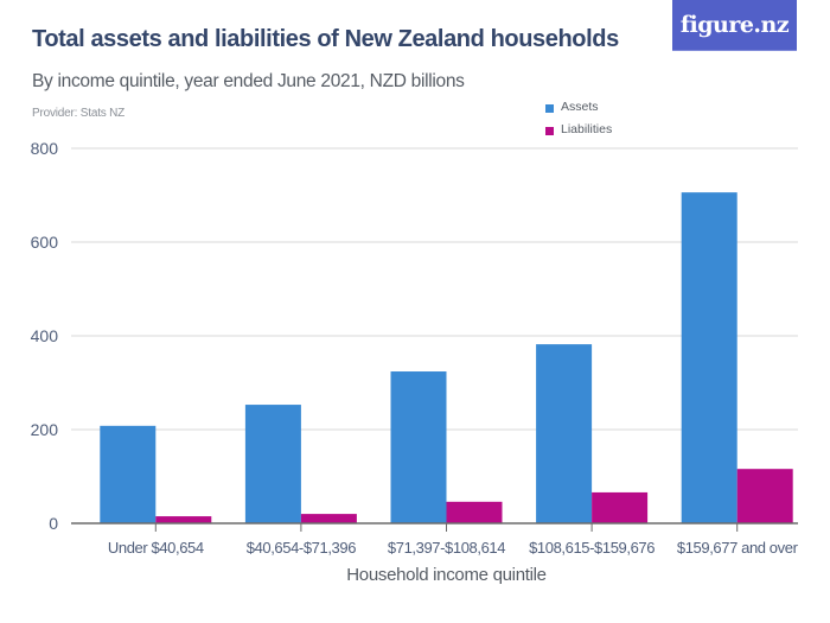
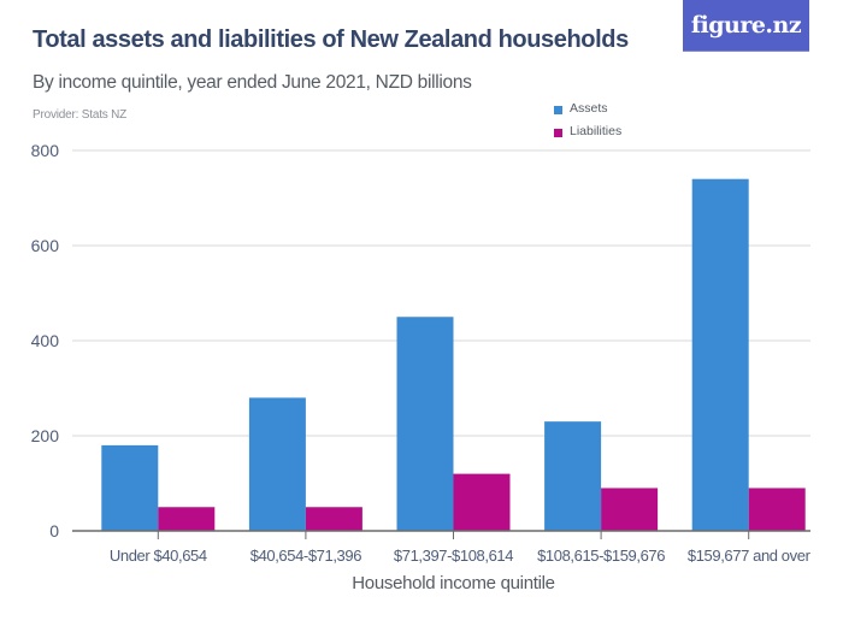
Assets/Under $40,654: 210 -> 180
Liabilities/Under $40,654: 20 -> 50
Assets/$40,654-$71,396: 250 -> 280
Liabilities/$40,654-$71,396: 20 -> 50
Assets/$71,397-$108,614: 320 -> 450
Liabilities/$71,397-$108,614: 50 -> 120
Assets/$108,615-$159,676: 380 -> 230
Liabilities/$108,615-$159,676: 70 -> 90
Assets/$159,677 and over: 710 -> 740
Liabilities/$159,677 and over: 120 -> 90
